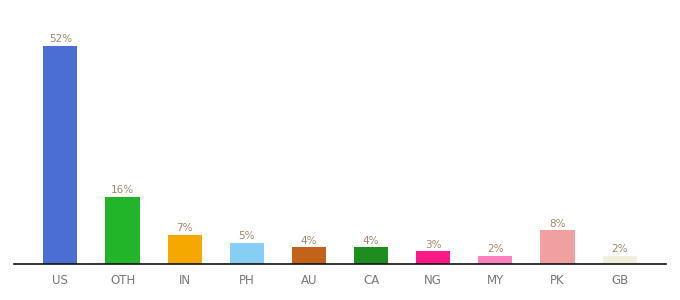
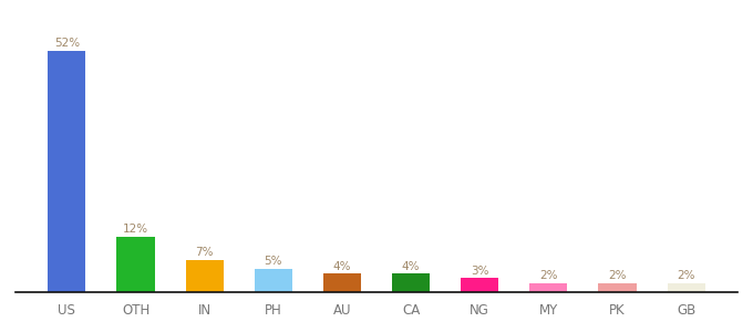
OTH: 16% -> 12%
PK: 8% -> 2%
